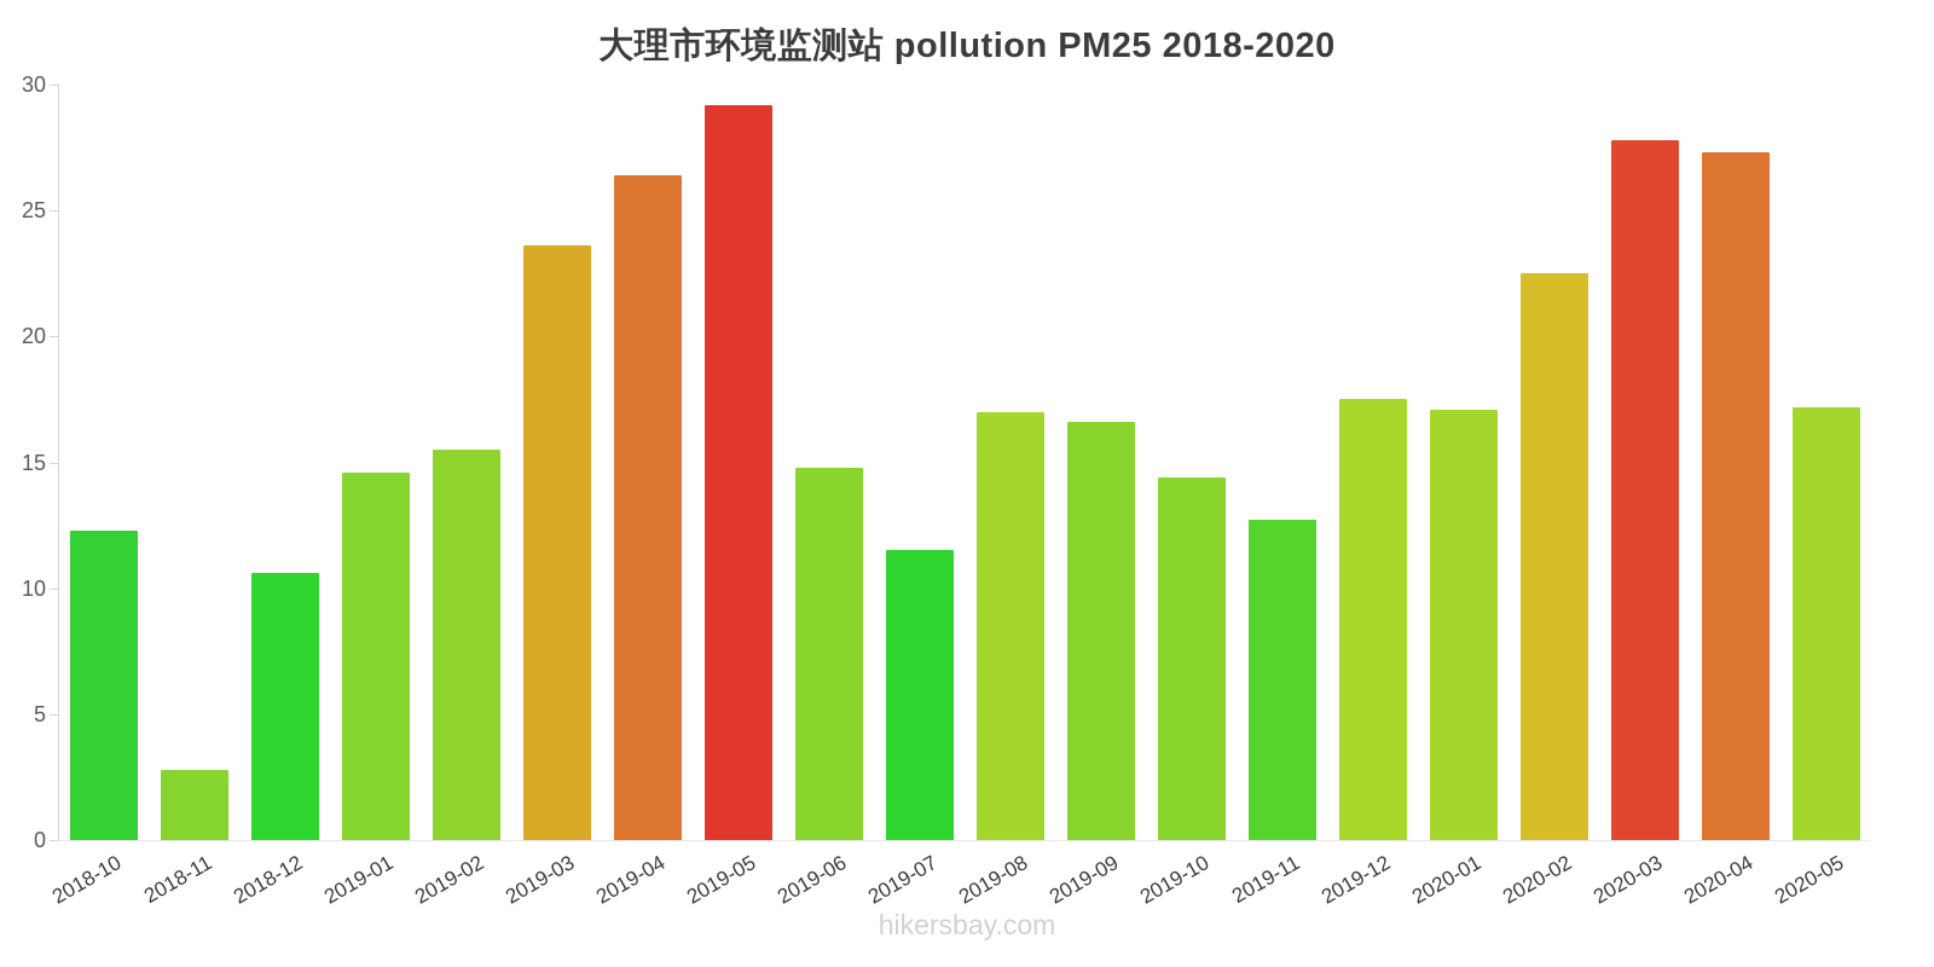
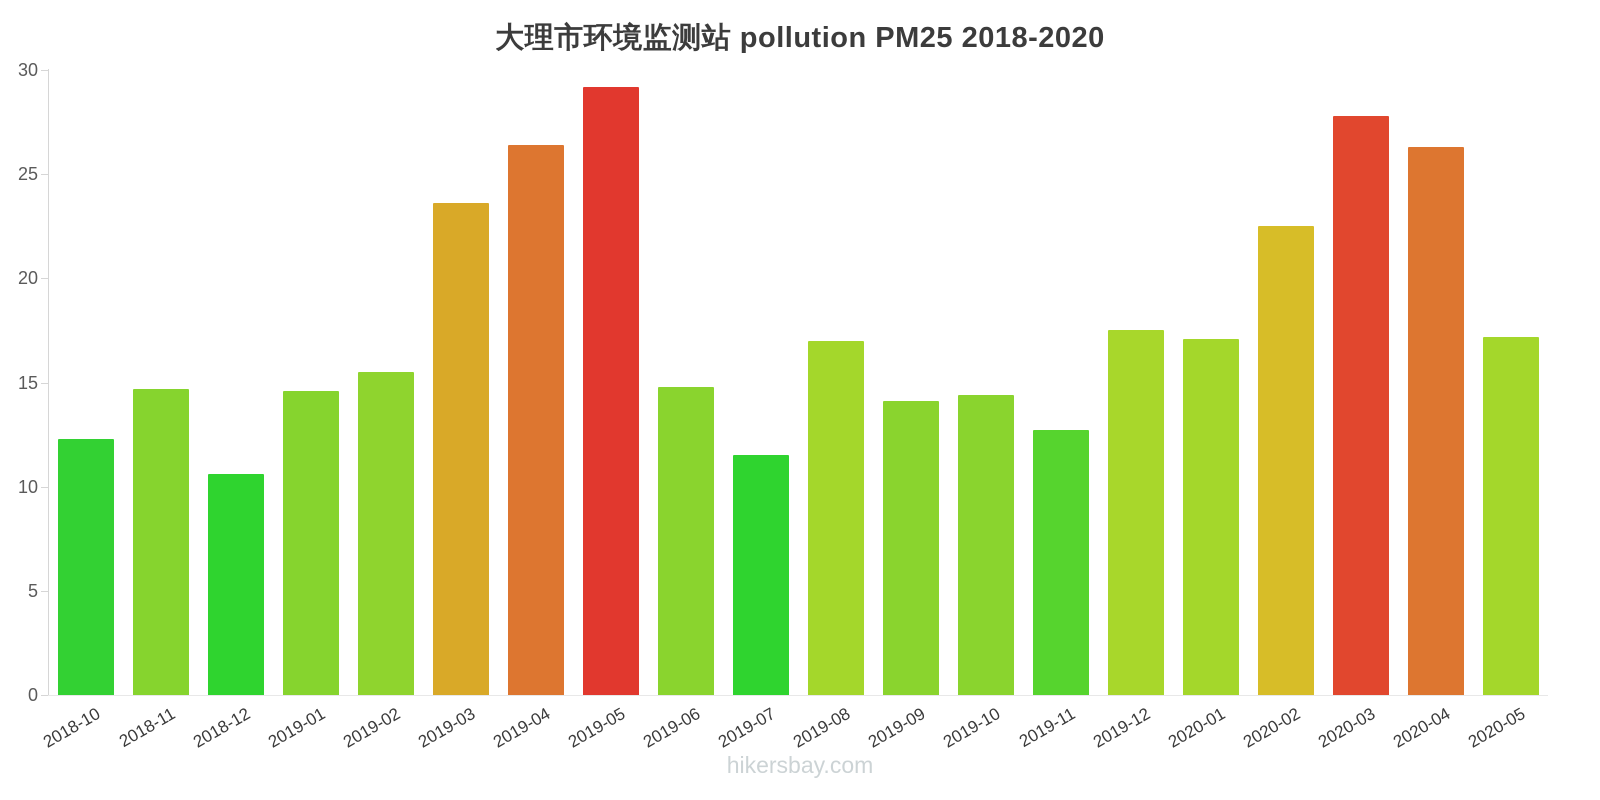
2018-11: 2.8 -> 14.7
2019-09: 16.6 -> 14.1
2020-04: 27.3 -> 26.3
